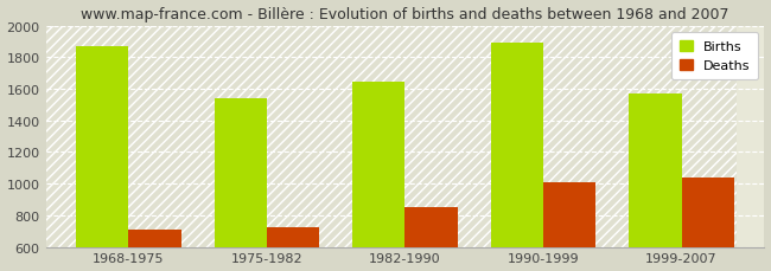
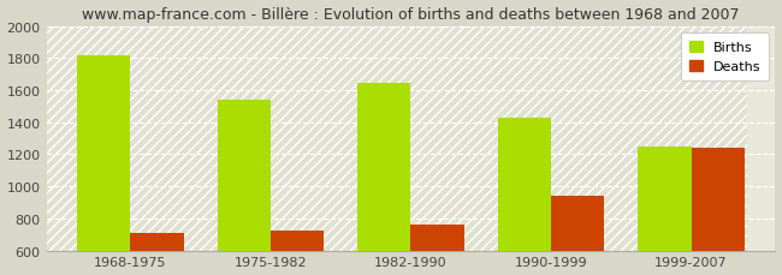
Births/1968-1975: 1870 -> 1820
Deaths/1982-1990: 850 -> 760
Births/1990-1999: 1890 -> 1430
Deaths/1990-1999: 1010 -> 940
Births/1999-2007: 1570 -> 1250
Deaths/1999-2007: 1040 -> 1240
